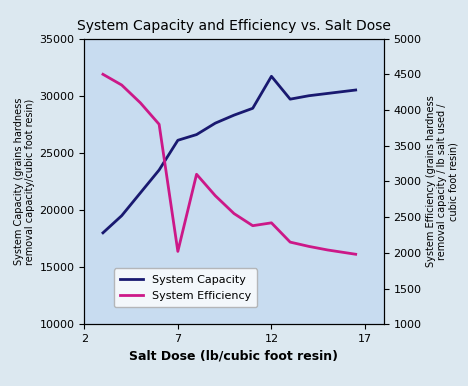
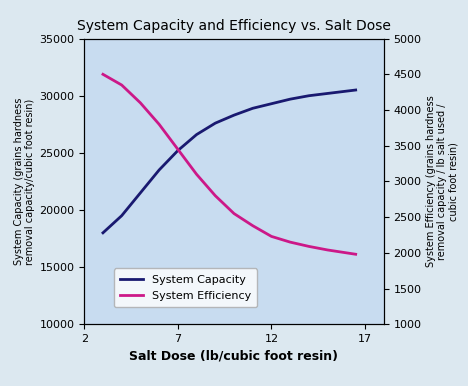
System Capacity/7: 26100 -> 25200
System Efficiency/7: 2020 -> 3450
System Capacity/12: 31700 -> 29300
System Efficiency/12: 2420 -> 2230
